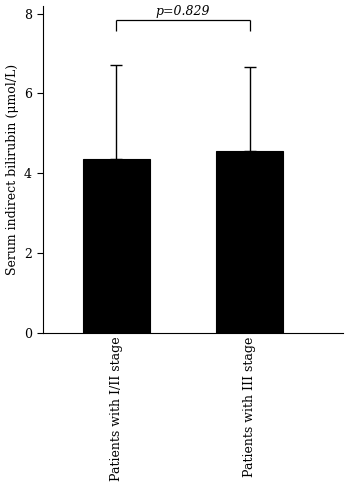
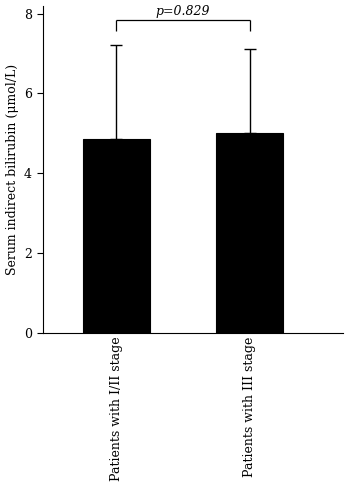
Patients with I/II stage: 4.35 -> 4.85
Patients with III stage: 4.55 -> 5.00
